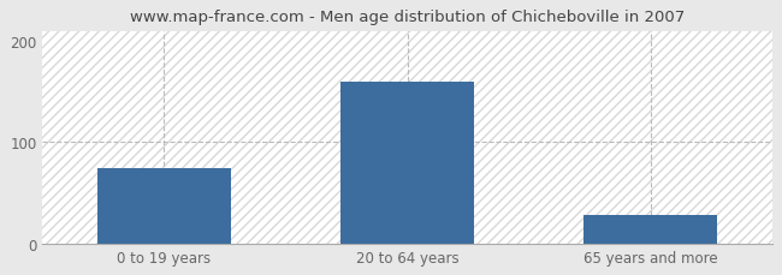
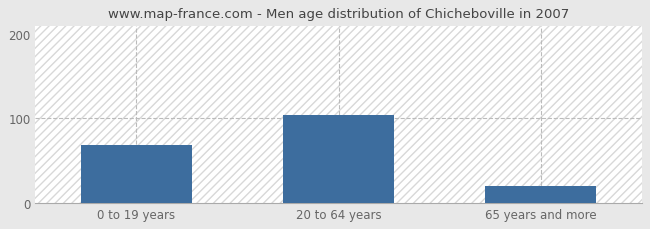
0 to 19 years: 75 -> 68
20 to 64 years: 160 -> 104
65 years and more: 28 -> 20
